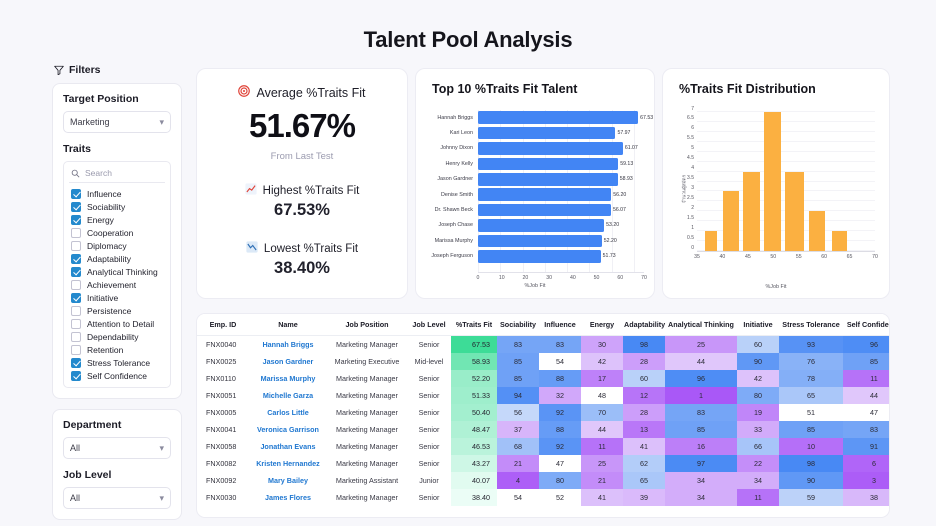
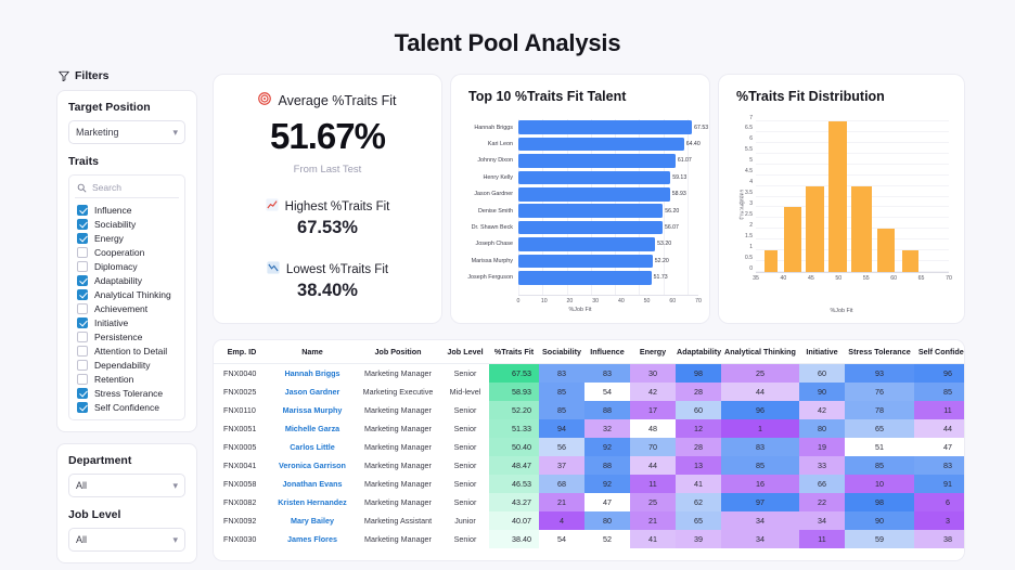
Top 10 %Traits Fit Talent/Kari Leon: 57.97 -> 64.40
